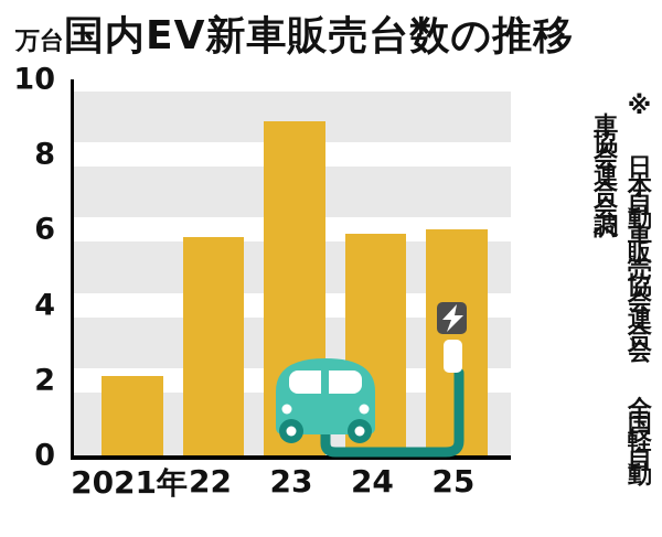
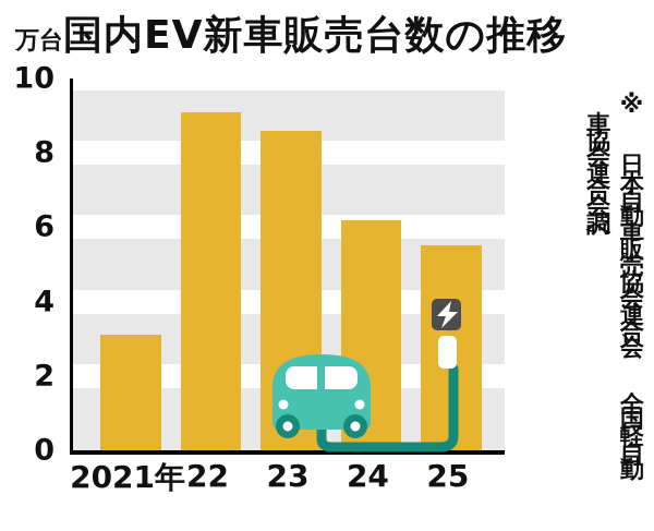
2021年: 2.1 -> 3.1
22: 5.8 -> 9.1
23: 8.9 -> 8.6
24: 5.9 -> 6.2
25: 6.0 -> 5.5
